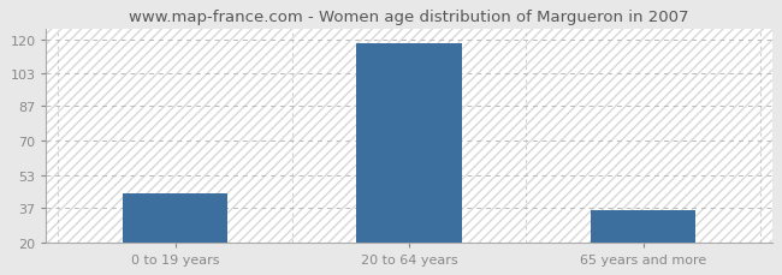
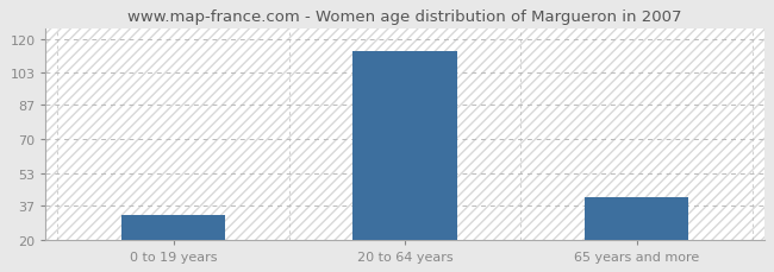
0 to 19 years: 44 -> 32
20 to 64 years: 118 -> 114
65 years and more: 36 -> 41
